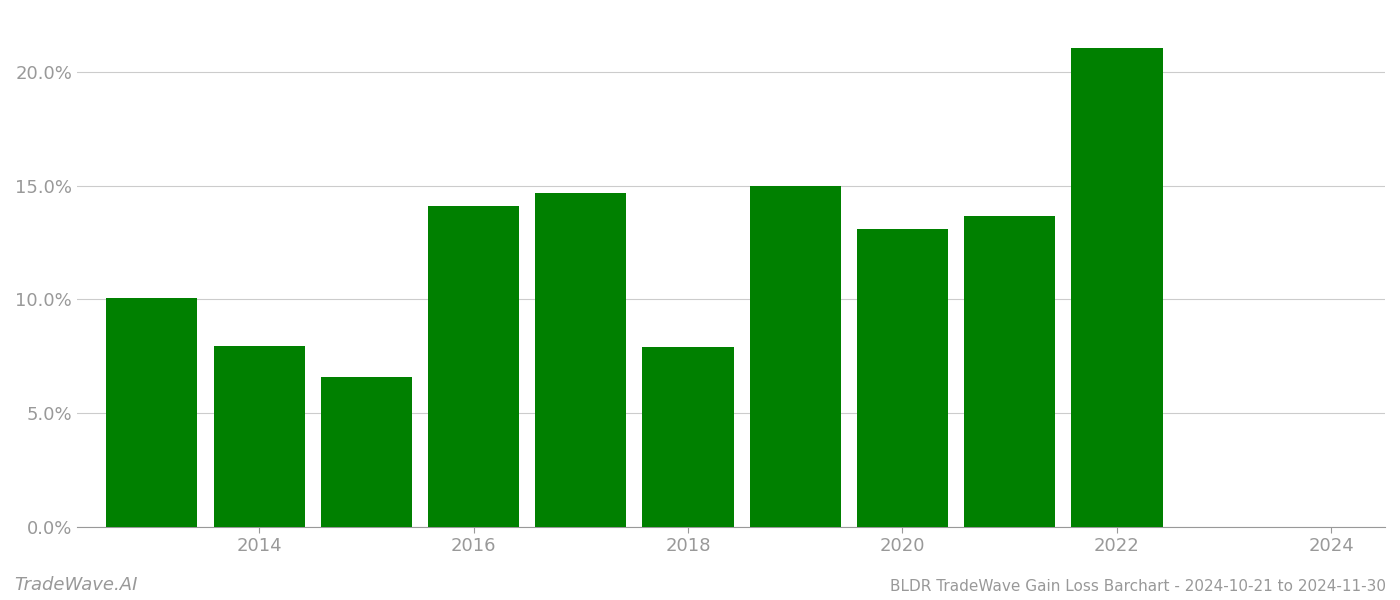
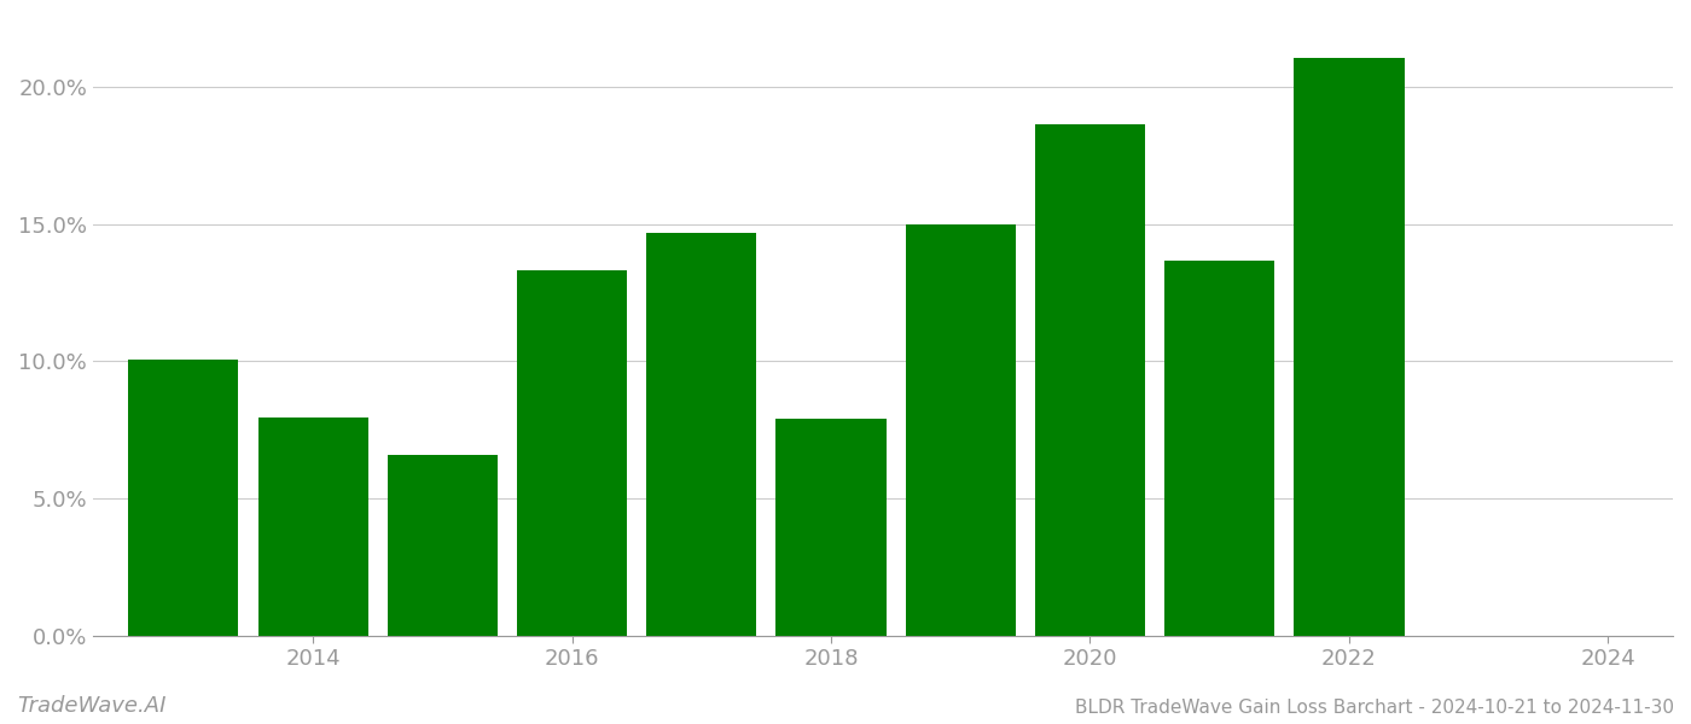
2016: 14.10% -> 13.30%
2020: 13.10% -> 18.65%
